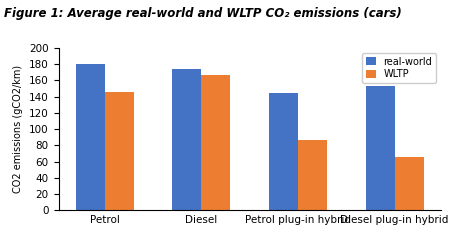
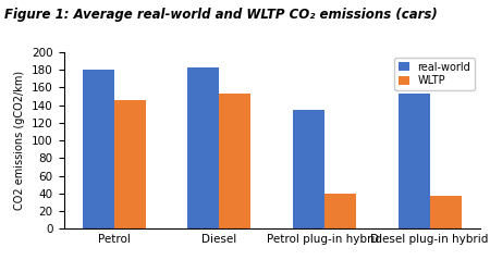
real-world/Diesel: 174 -> 182
WLTP/Diesel: 166 -> 153
real-world/Petrol plug-in hybrid: 144 -> 135
WLTP/Petrol plug-in hybrid: 86 -> 40
WLTP/Diesel plug-in hybrid: 66 -> 37
